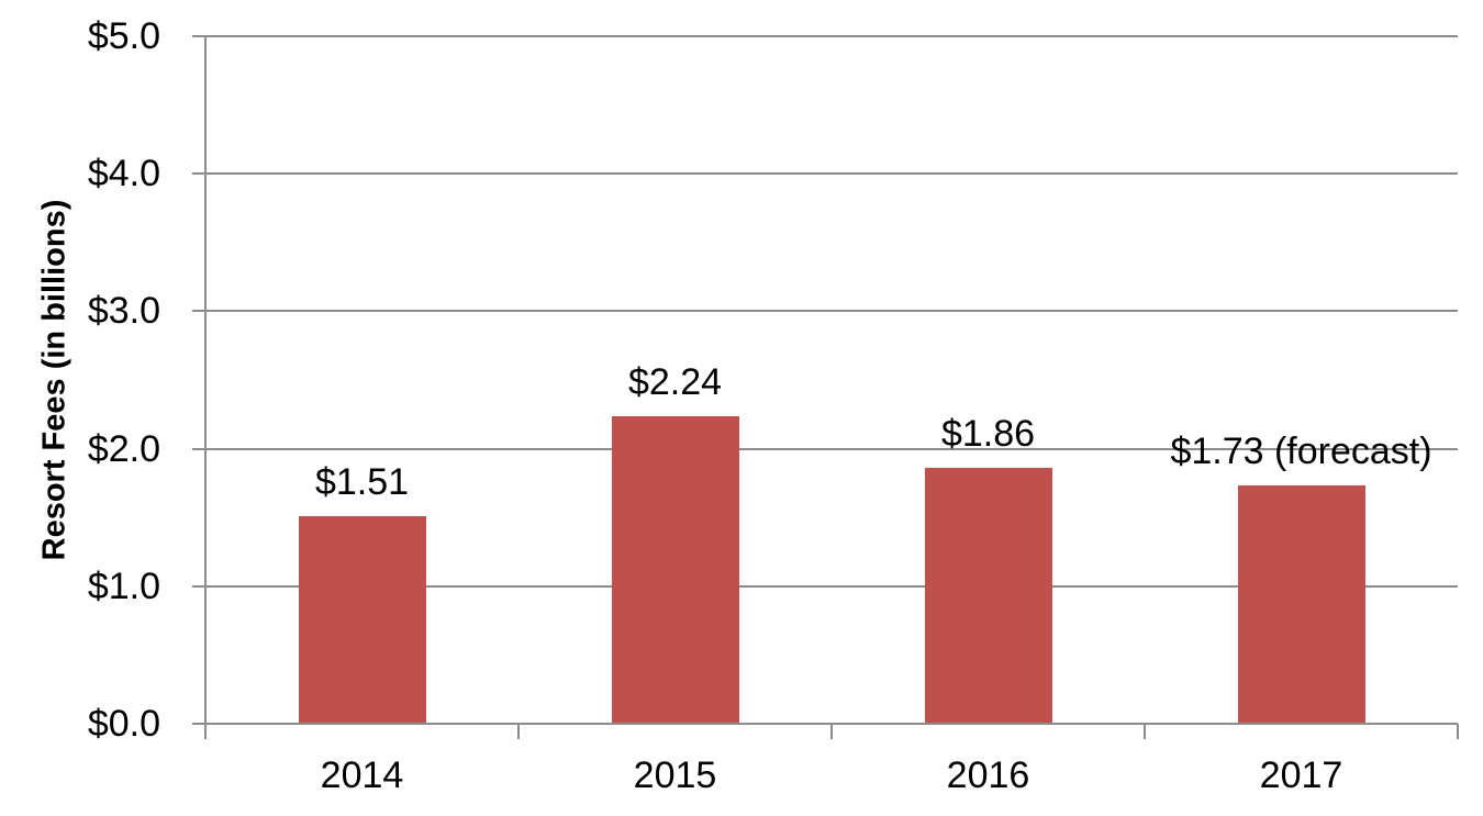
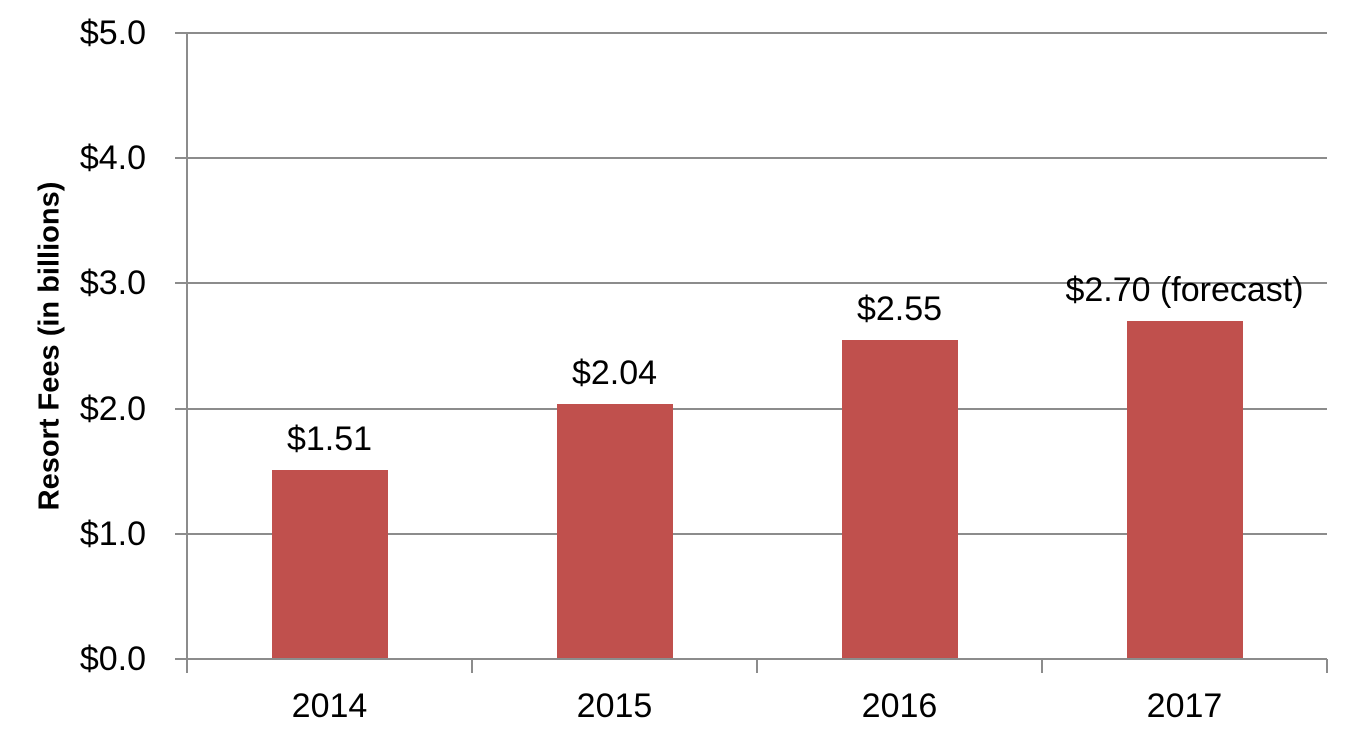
2015: $2.24 -> $2.04
2016: $1.86 -> $2.55
2017: $1.73 -> $2.70
